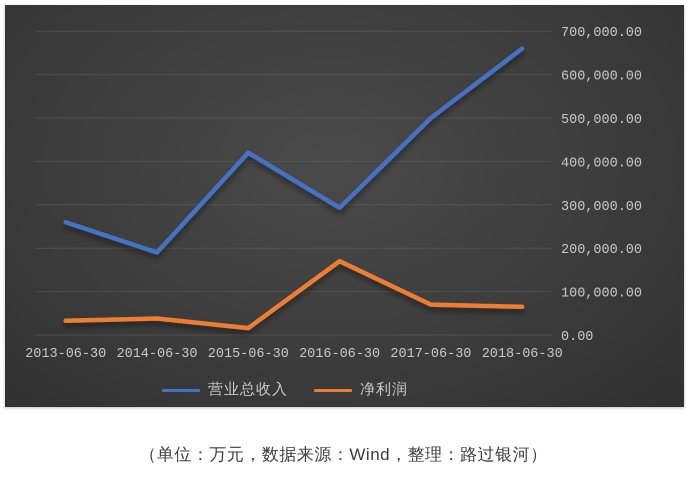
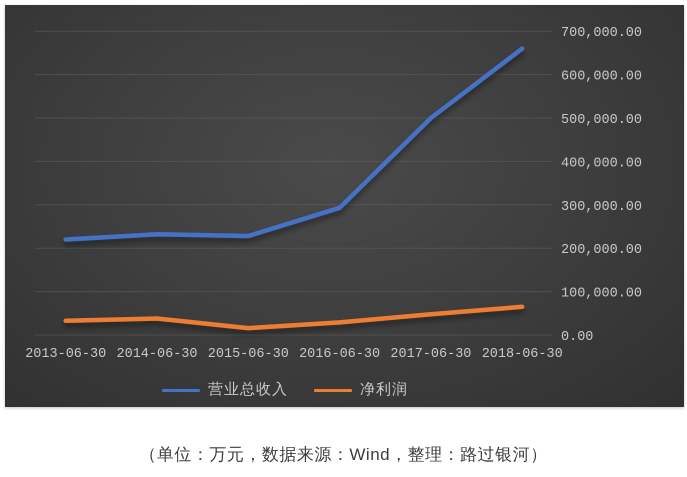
营业总收入/2013-06-30: 260000 -> 220000
营业总收入/2014-06-30: 190000 -> 230000
营业总收入/2015-06-30: 420000 -> 230000
净利润/2016-06-30: 170000 -> 30000
净利润/2017-06-30: 70000 -> 50000
